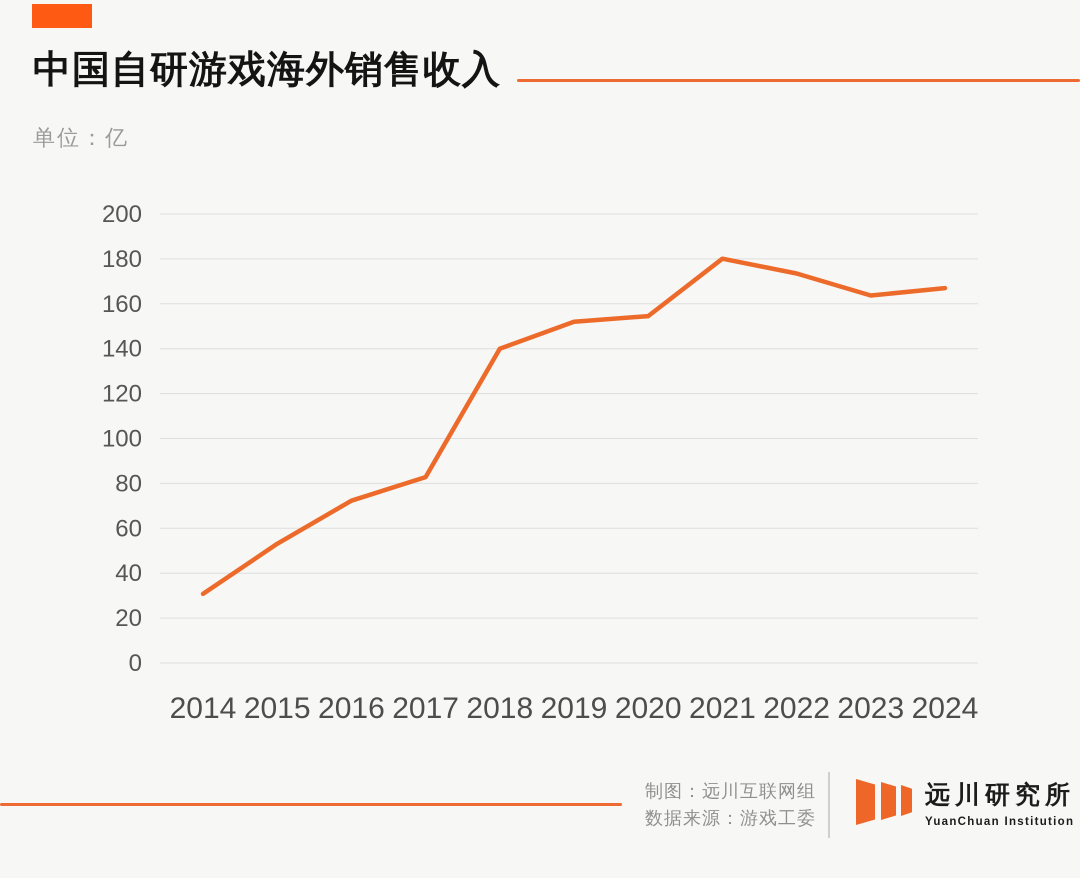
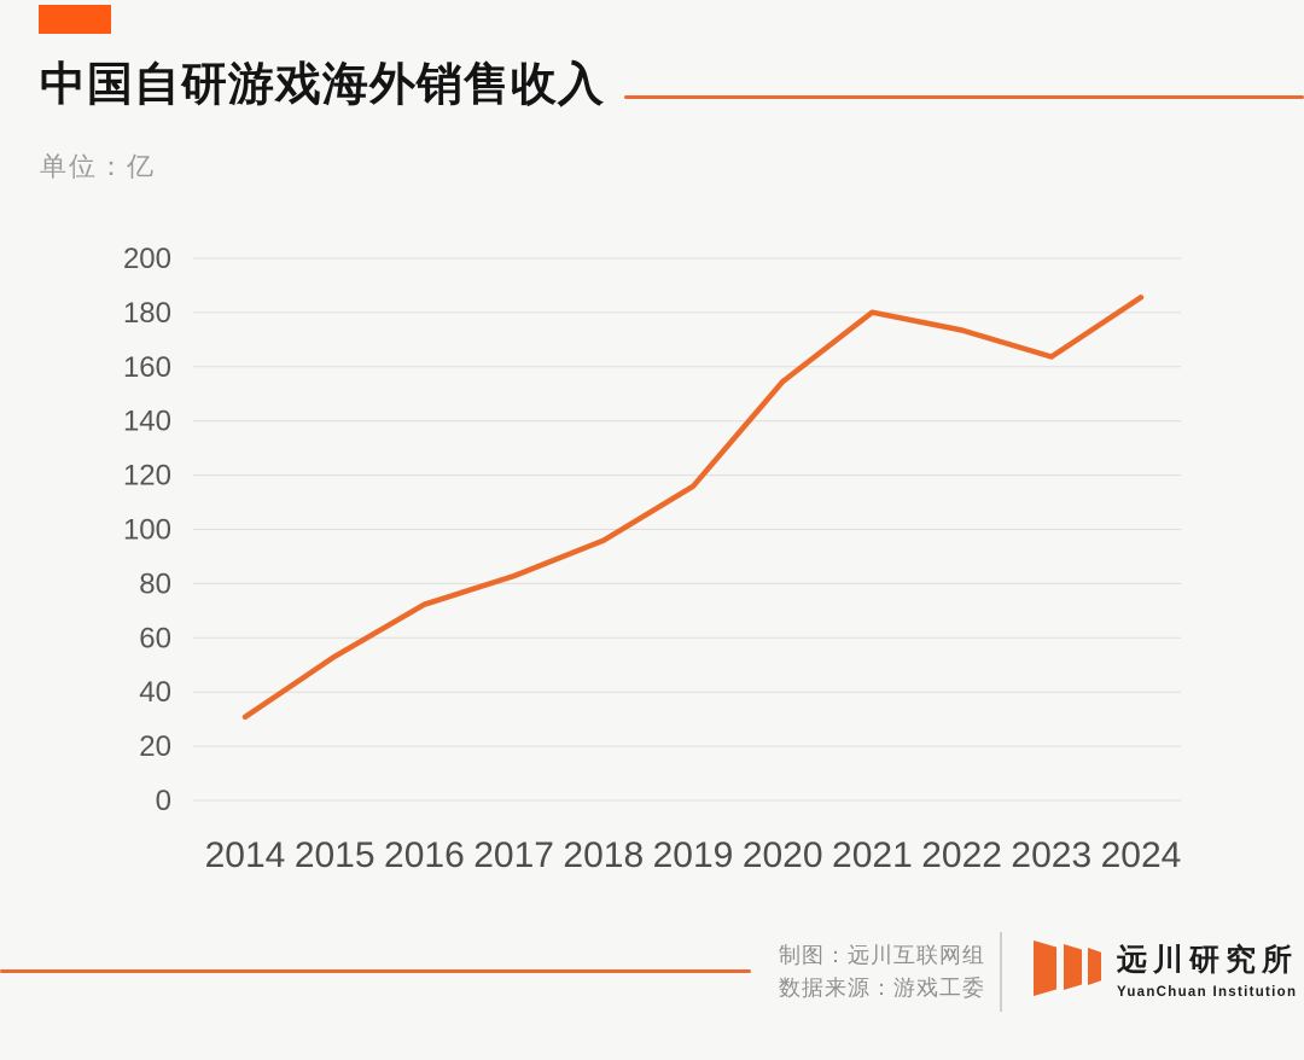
2018: 140 -> 96
2019: 152 -> 116
2024: 167 -> 186
